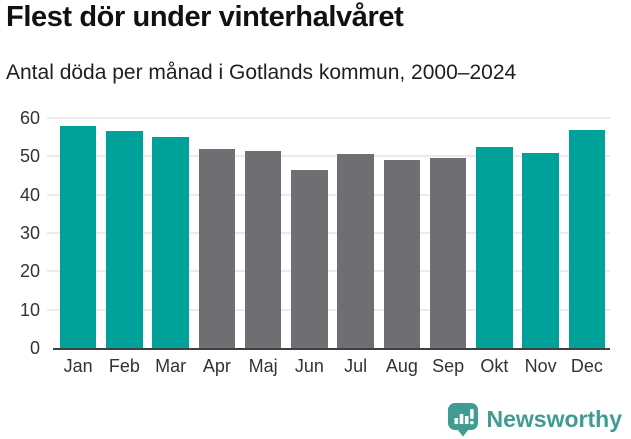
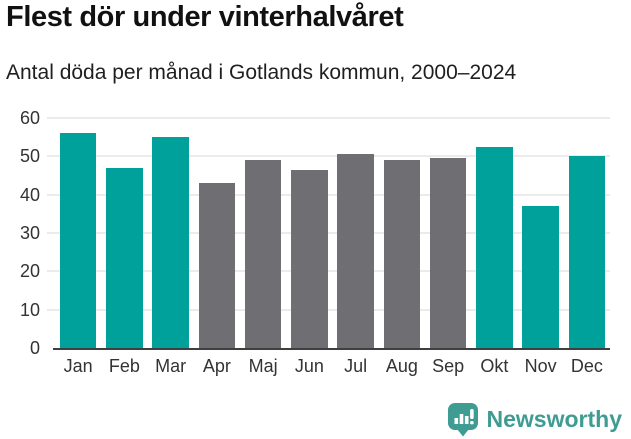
Jan: 58 -> 56
Feb: 56 -> 47
Apr: 52 -> 43
Maj: 52 -> 49
Nov: 51 -> 37
Dec: 57 -> 50
